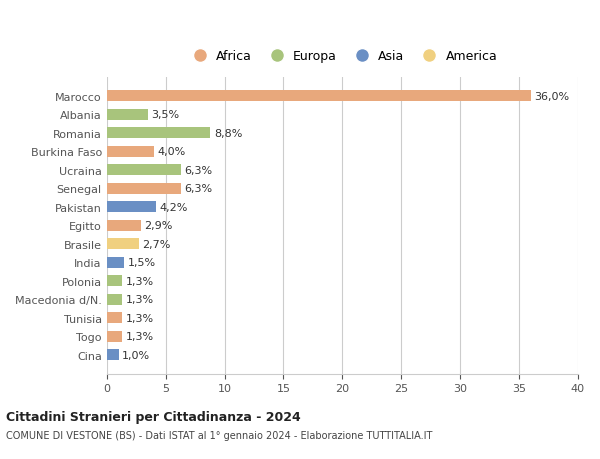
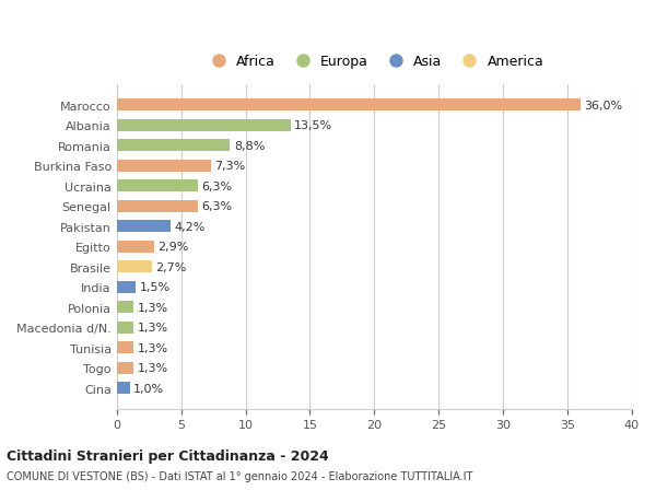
Albania: 3,5% -> 13,5%
Burkina Faso: 4,0% -> 7,3%
